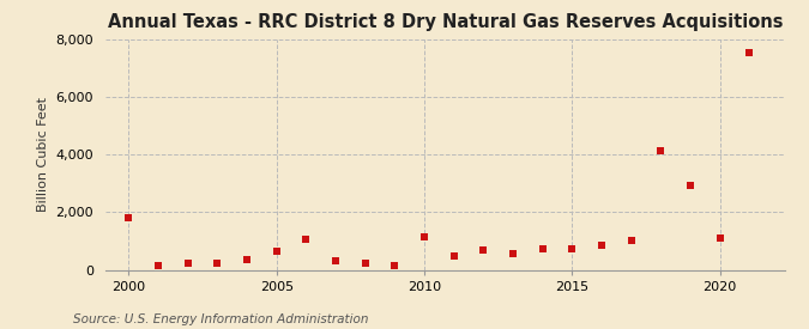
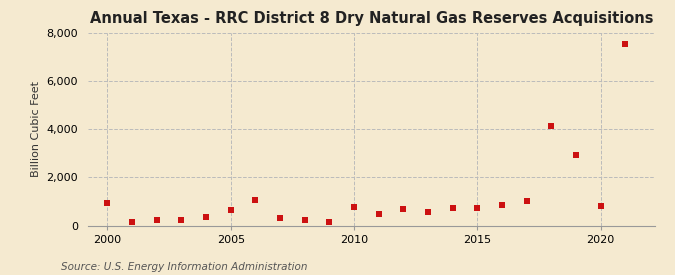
2000: 1,800 -> 950
2010: 1,150 -> 760
2020: 1,100 -> 810
